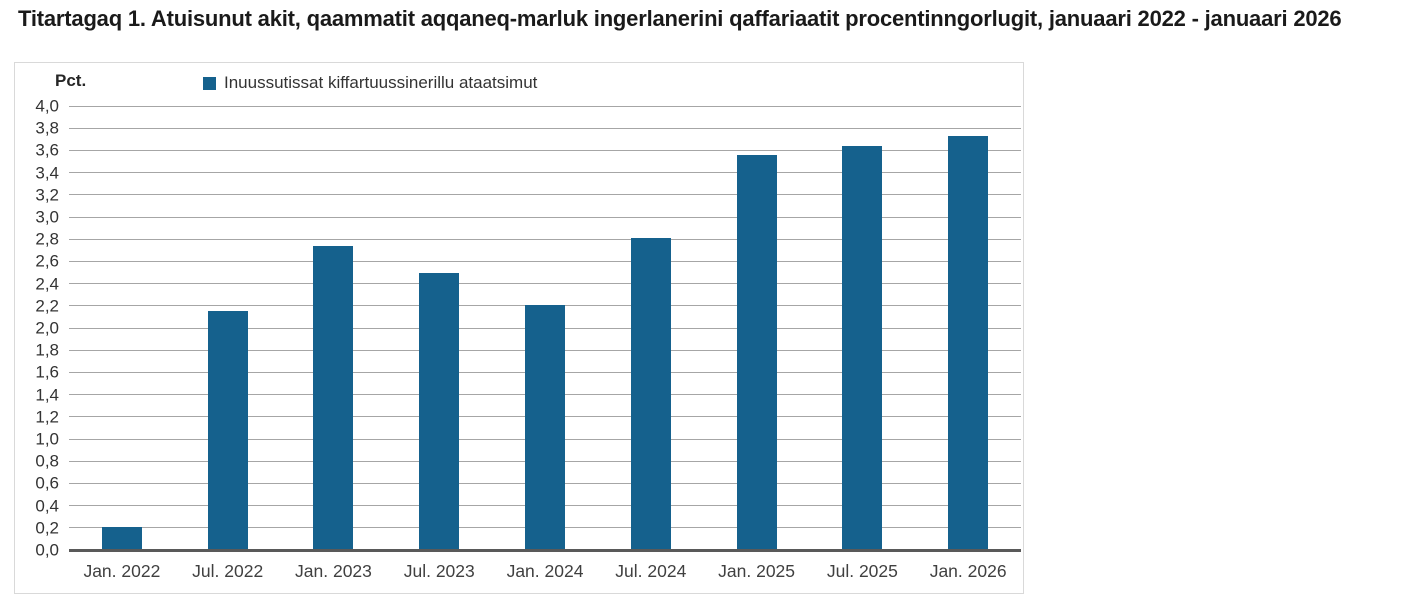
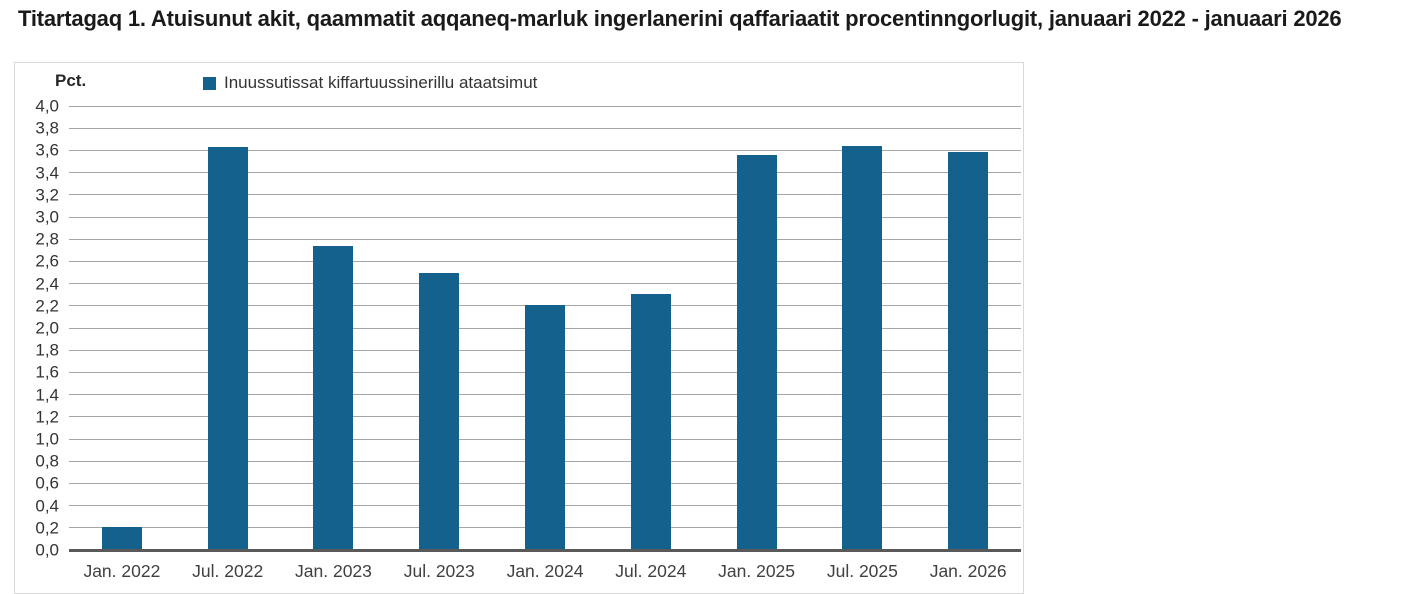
Jul. 2022: 2,15 -> 3,63
Jul. 2024: 2,81 -> 2,31
Jan. 2026: 3,73 -> 3,59
